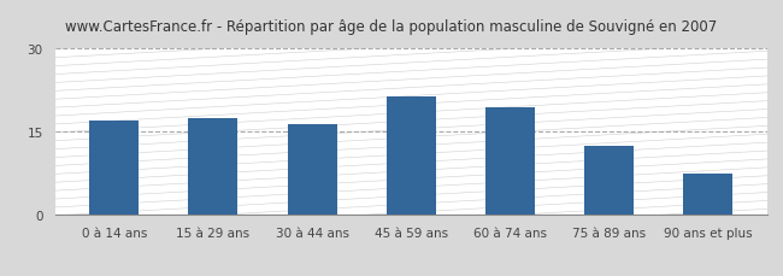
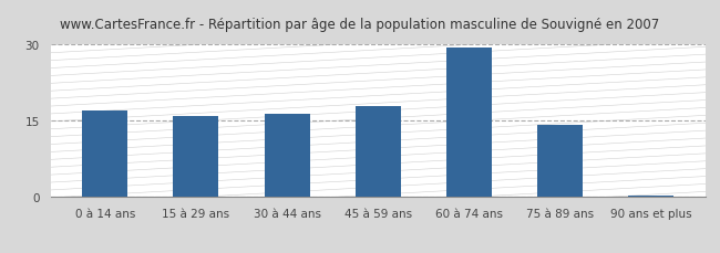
15 à 29 ans: 17.5 -> 16.0
45 à 59 ans: 21.5 -> 18.0
60 à 74 ans: 19.5 -> 29.5
75 à 89 ans: 12.5 -> 14.3
90 ans et plus: 7.5 -> 0.3
